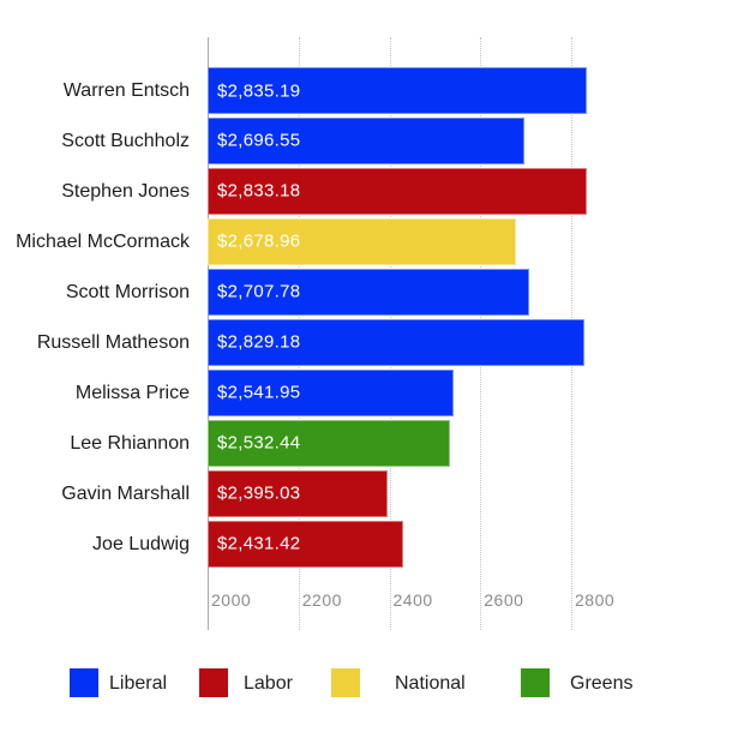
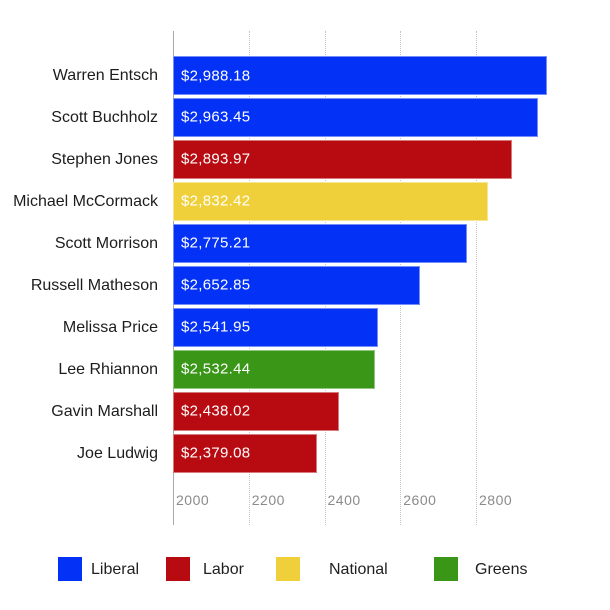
Warren Entsch: $2,835.19 -> $2,988.18
Scott Buchholz: $2,696.55 -> $2,963.45
Stephen Jones: $2,833.18 -> $2,893.97
Michael McCormack: $2,678.96 -> $2,832.42
Scott Morrison: $2,707.78 -> $2,775.21
Russell Matheson: $2,829.18 -> $2,652.85
Gavin Marshall: $2,395.03 -> $2,438.02
Joe Ludwig: $2,431.42 -> $2,379.08
